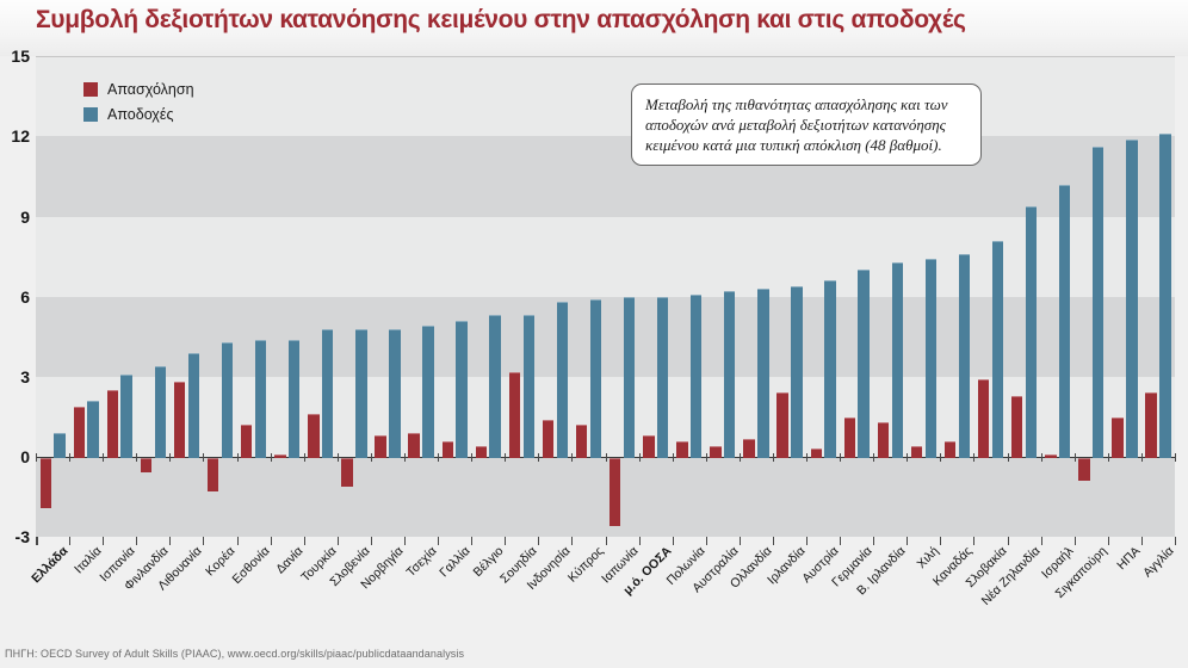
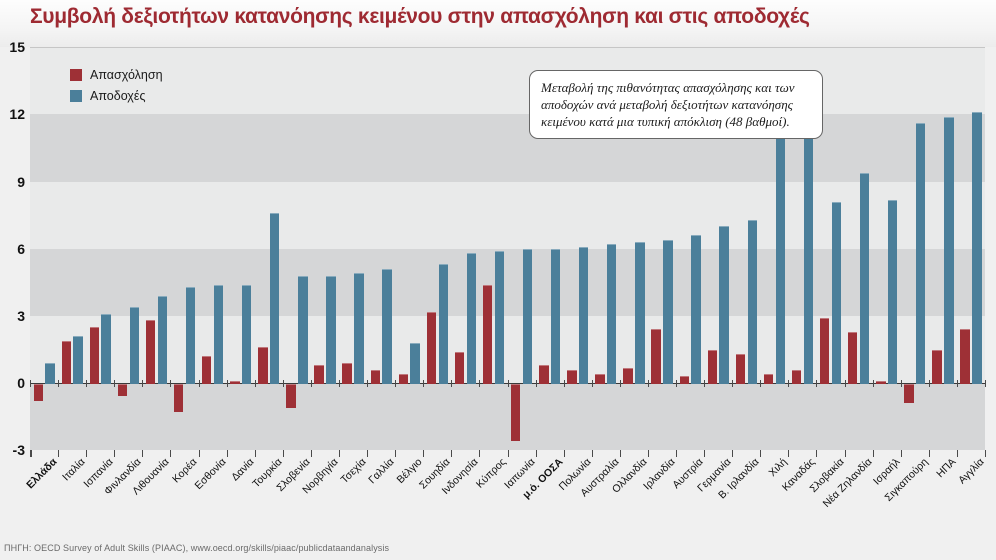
Απασχόληση/Ελλάδα: -1.8 -> -0.7
Αποδοχές/Τουρκία: 4.8 -> 7.6
Αποδοχές/Βέλγιο: 5.3 -> 1.8
Απασχόληση/Κύπρος: 1.2 -> 4.4
Αποδοχές/Χιλή: 7.4 -> 13.5
Αποδοχές/Καναδάς: 7.6 -> 12.0
Αποδοχές/Ισραήλ: 10.2 -> 8.2
